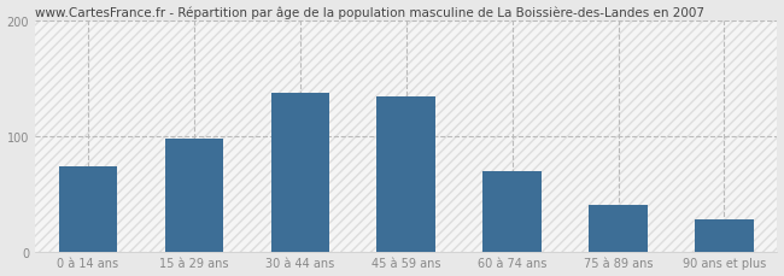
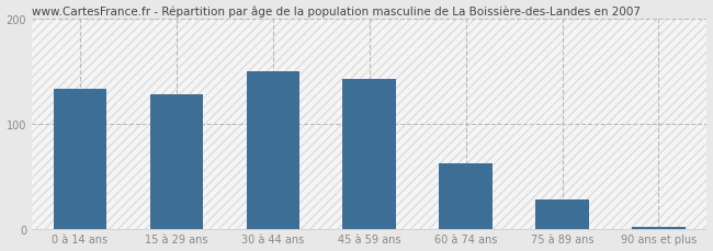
0 à 14 ans: 74 -> 133
15 à 29 ans: 98 -> 128
30 à 44 ans: 138 -> 150
45 à 59 ans: 134 -> 143
60 à 74 ans: 70 -> 62
75 à 89 ans: 40 -> 28
90 ans et plus: 28 -> 2
